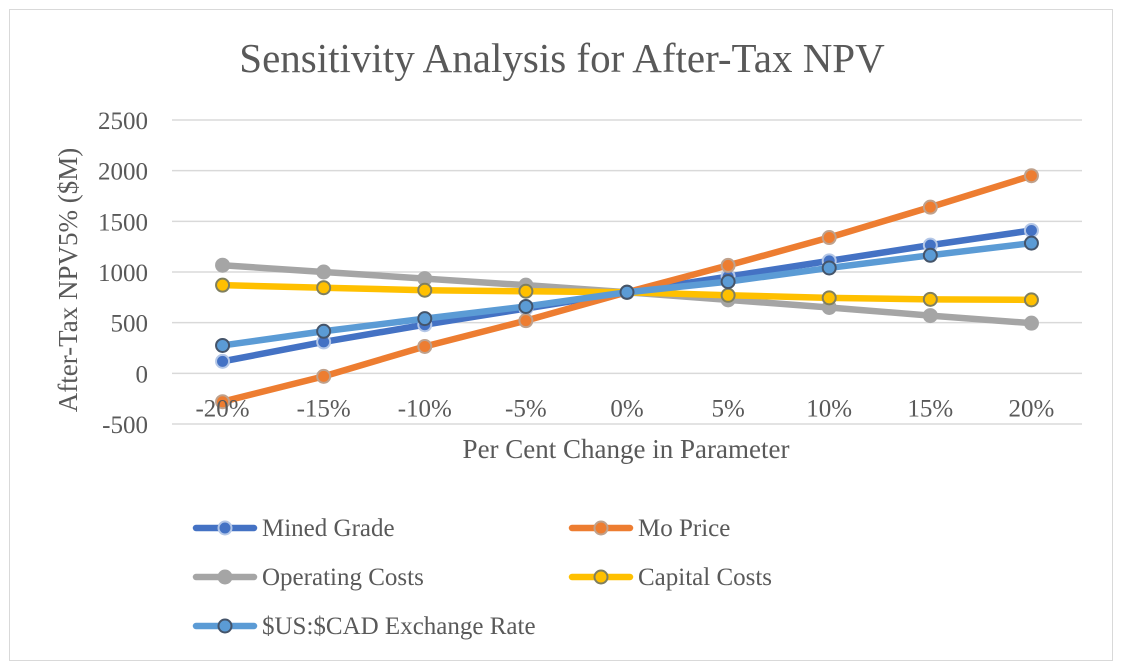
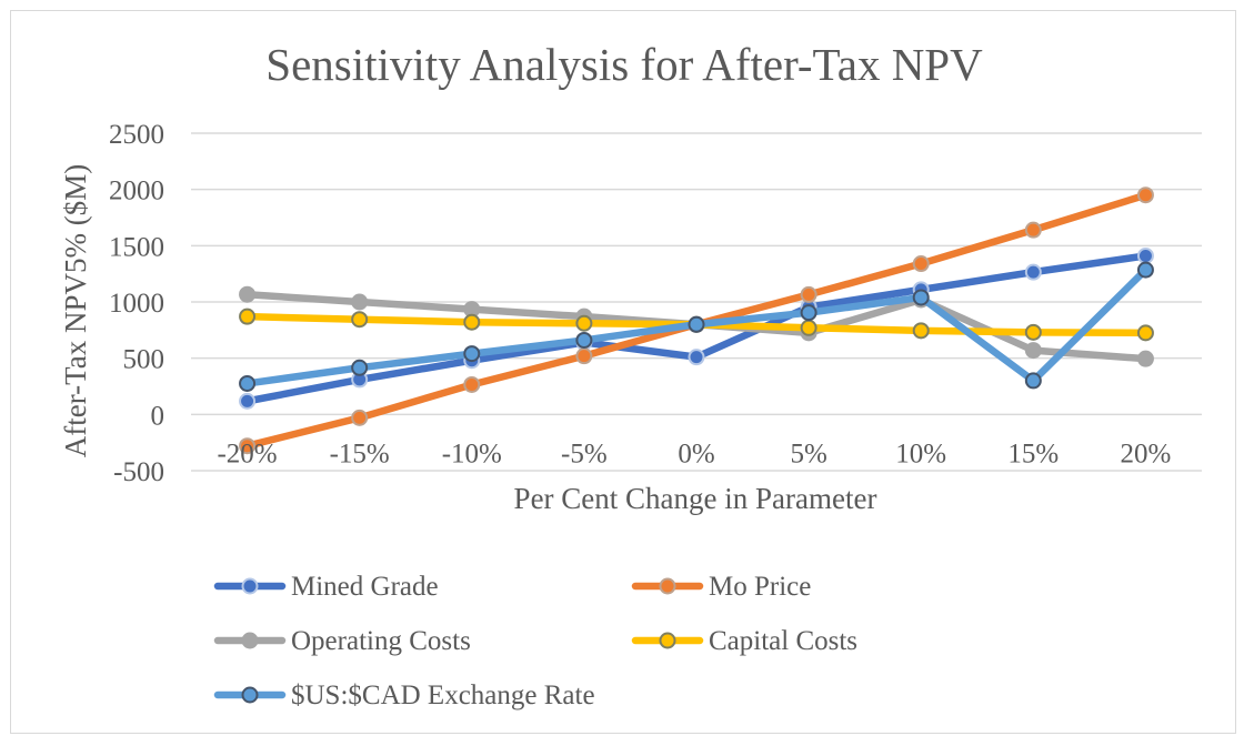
Mined Grade/0%: 800 -> 510
Operating Costs/10%: 650 -> 1020
$US:$CAD Exchange Rate/15%: 1160 -> 300
